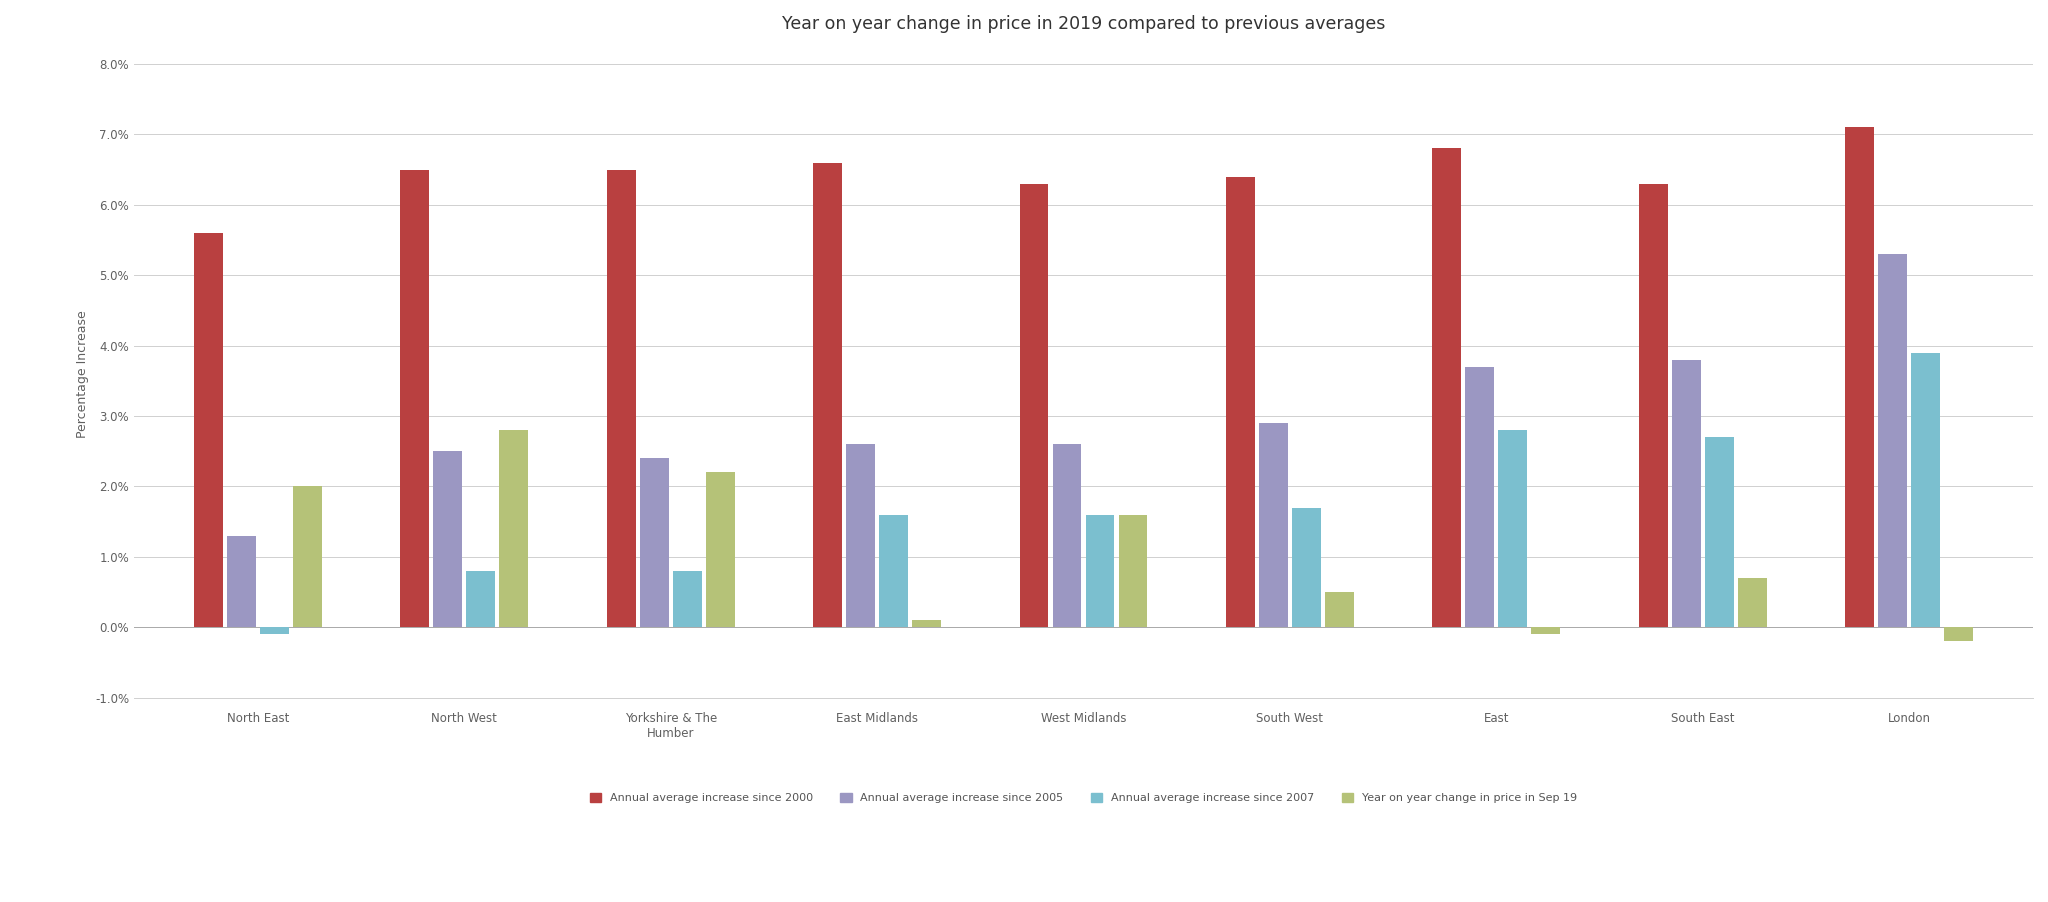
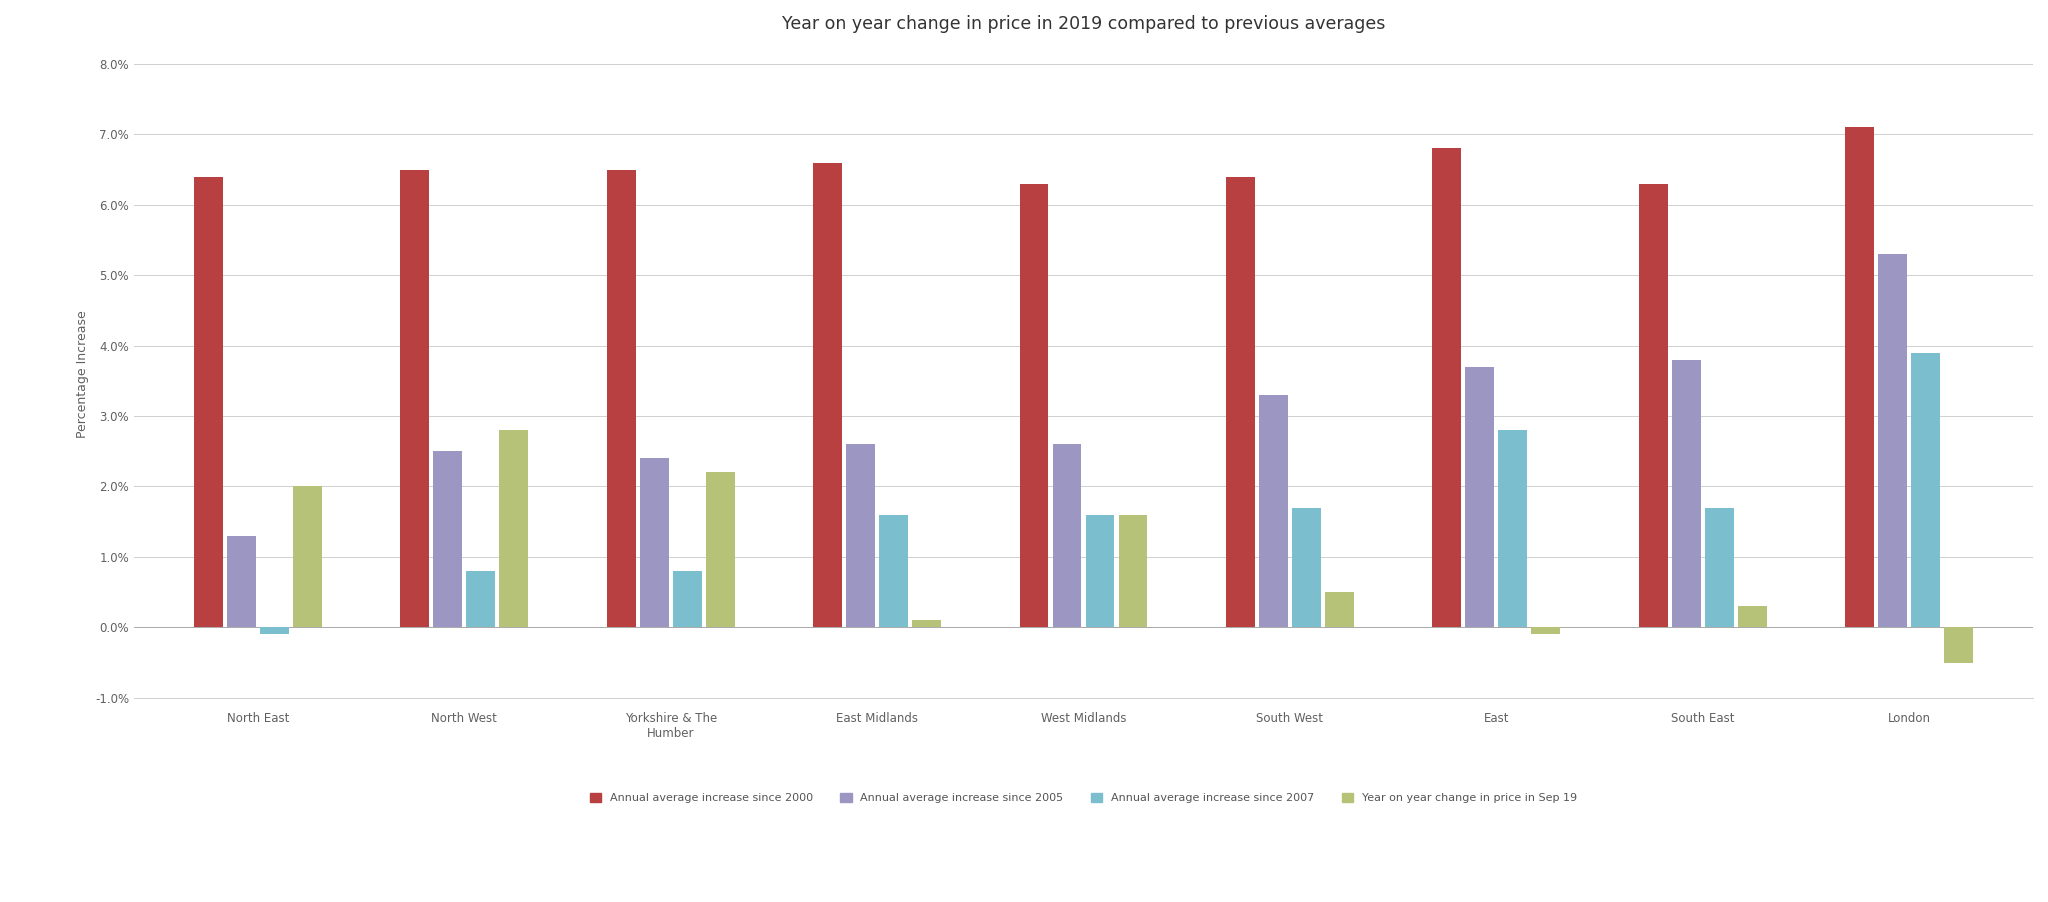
Annual average increase since 2000/North East: 5.6% -> 6.4%
Annual average increase since 2005/South West: 2.9% -> 3.3%
Annual average increase since 2007/South East: 2.7% -> 1.7%
Year on year change in price in Sep 19/South East: 0.7% -> 0.3%
Year on year change in price in Sep 19/London: -0.2% -> -0.5%
